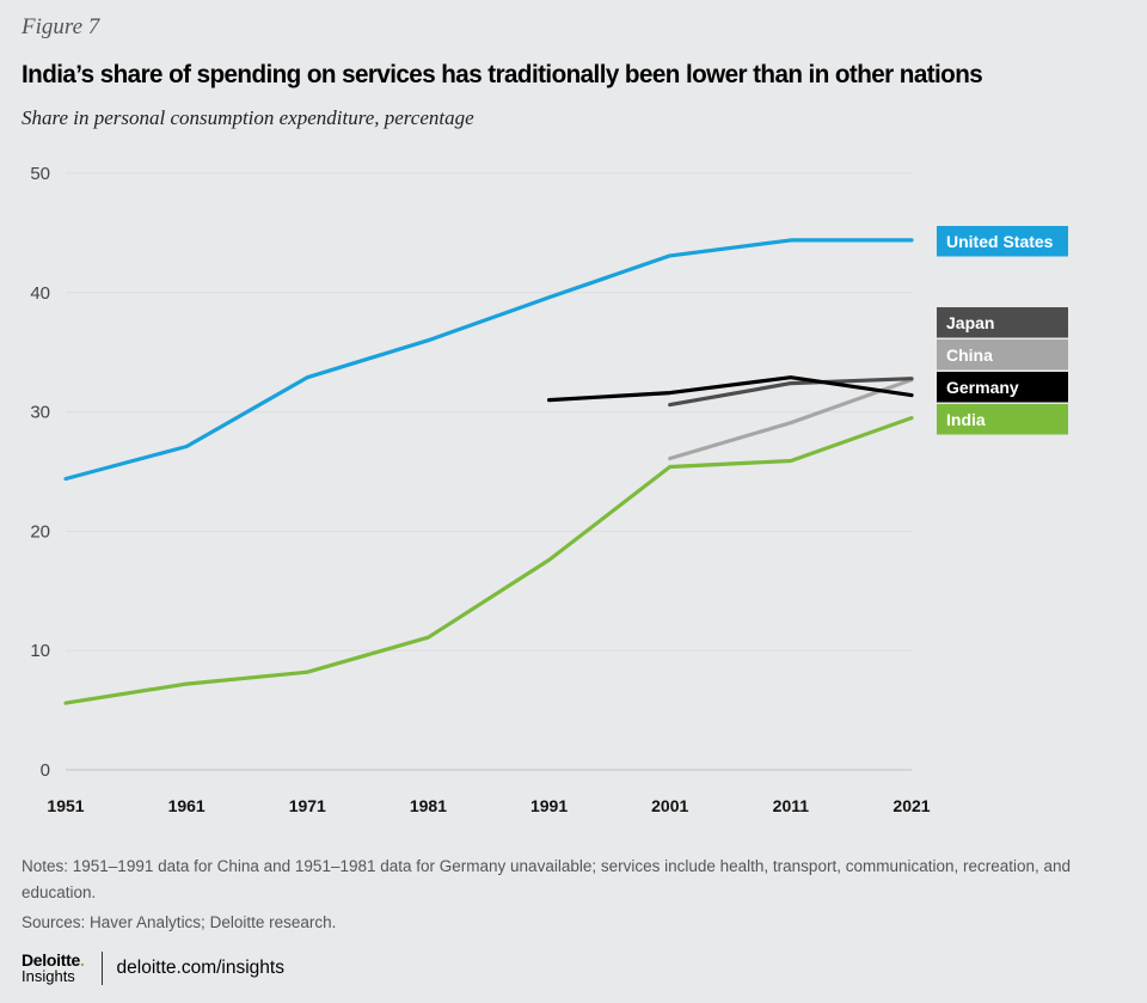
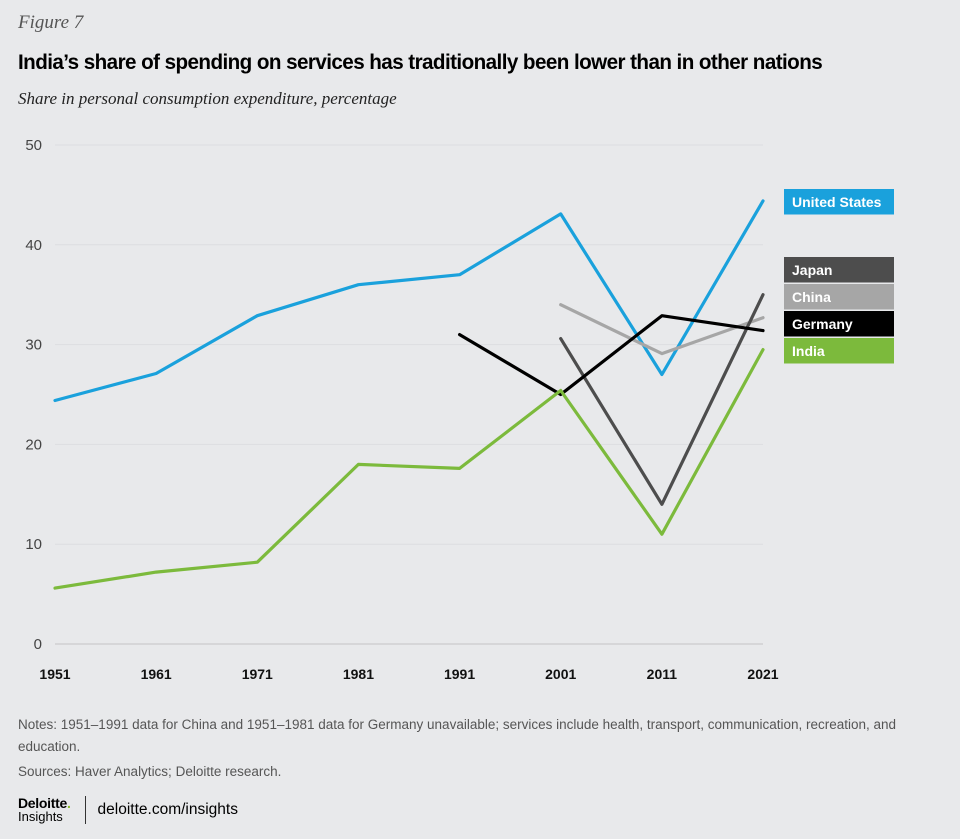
India/1981: 11 -> 18
United States/1991: 40 -> 37
China/2001: 26 -> 34
Germany/2001: 32 -> 25
United States/2011: 44 -> 27
Japan/2011: 32 -> 14
India/2011: 26 -> 11
Japan/2021: 33 -> 35
